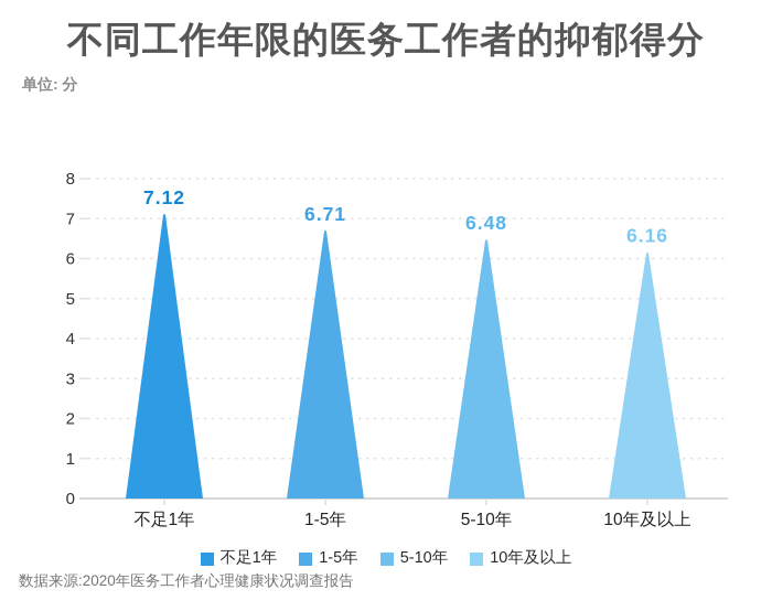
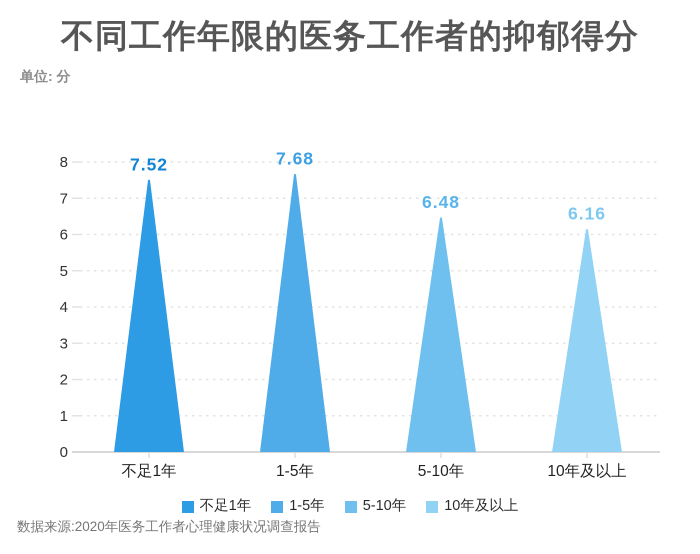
不足1年: 7.12 -> 7.52
1-5年: 6.71 -> 7.68
